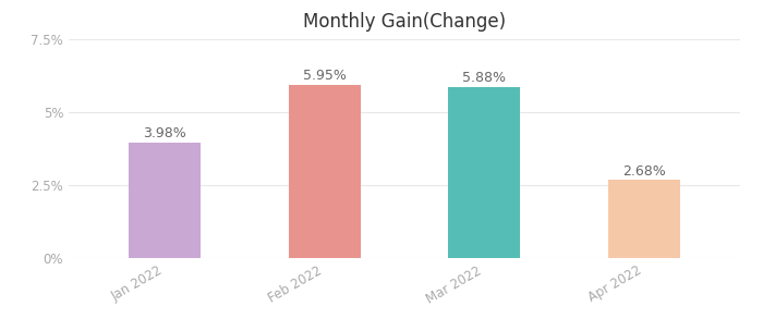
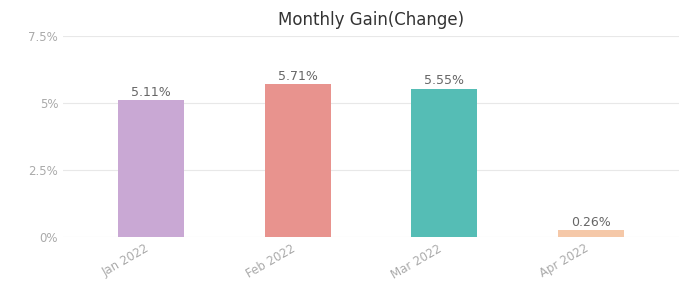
Jan 2022: 3.98% -> 5.11%
Feb 2022: 5.95% -> 5.71%
Mar 2022: 5.88% -> 5.55%
Apr 2022: 2.68% -> 0.26%
